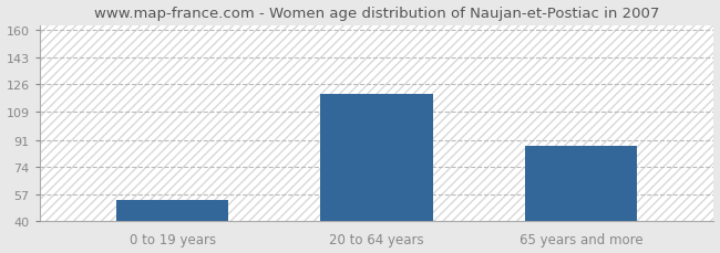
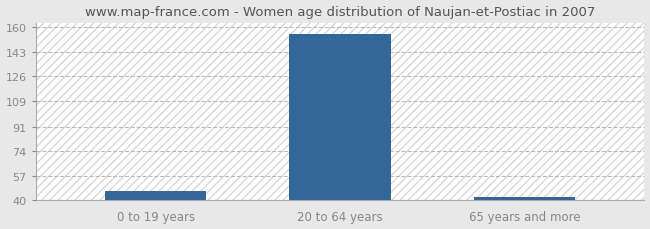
0 to 19 years: 53 -> 46
20 to 64 years: 120 -> 155
65 years and more: 87 -> 42
